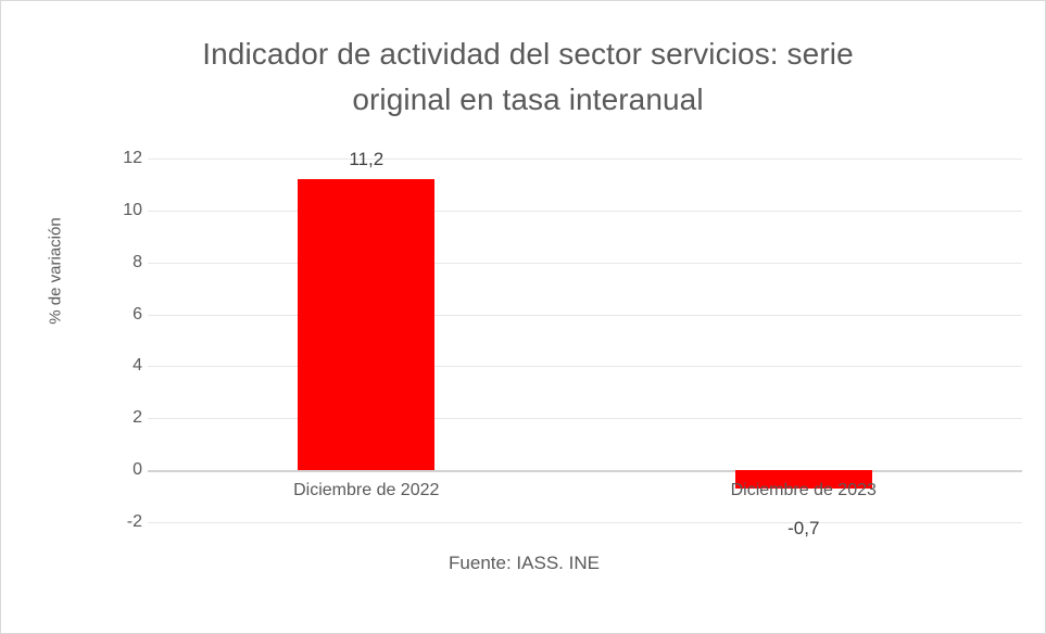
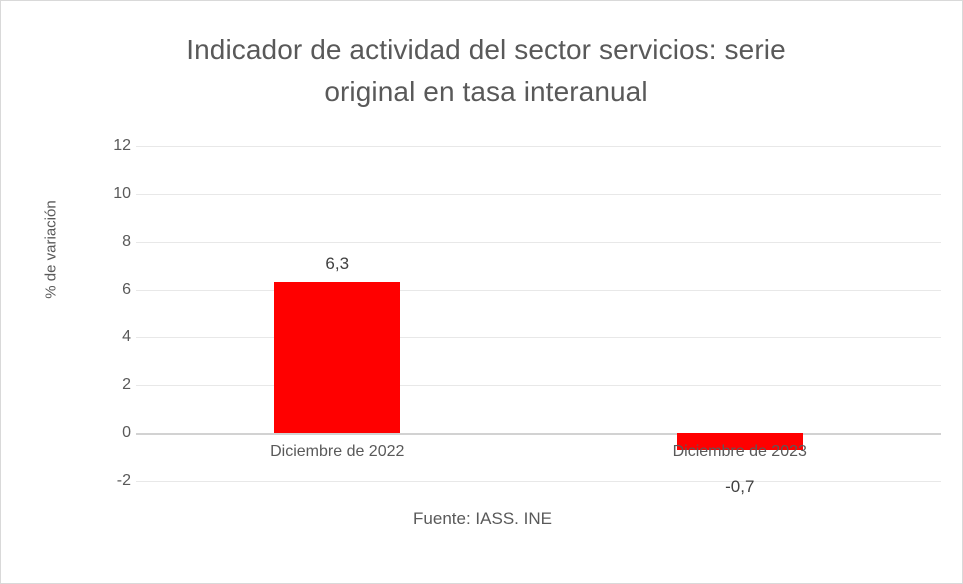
Diciembre de 2022: 11,2 -> 6,3
